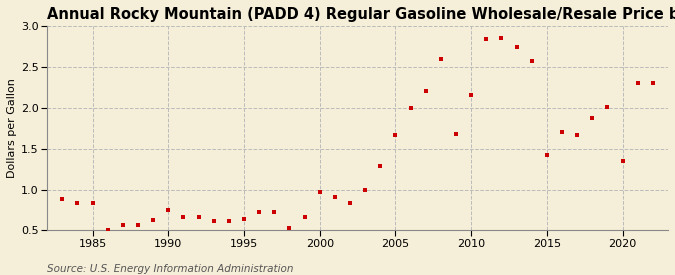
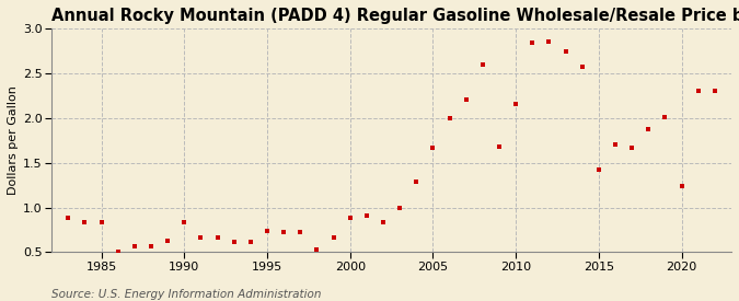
1990: 0.75 -> 0.84
1995: 0.64 -> 0.74
2000: 0.97 -> 0.88
2020: 1.35 -> 1.24
